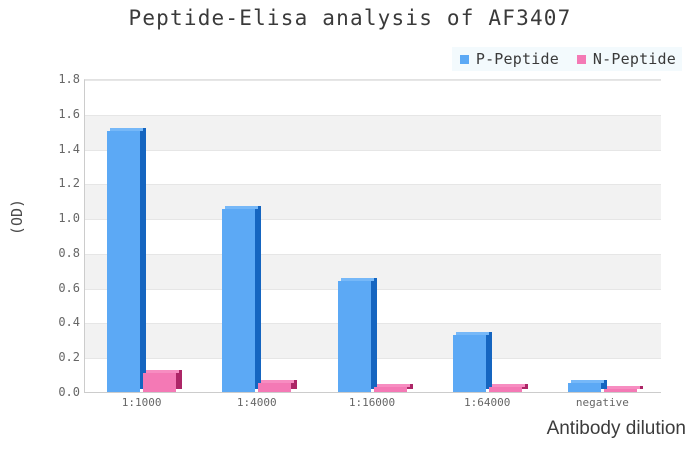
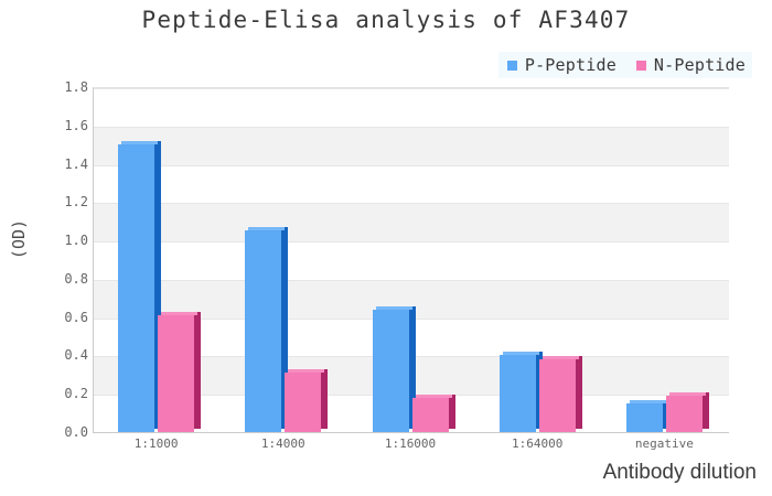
N-Peptide/1:1000: 0.11 -> 0.61
N-Peptide/1:4000: 0.05 -> 0.31
N-Peptide/1:16000: 0.03 -> 0.18
P-Peptide/1:64000: 0.33 -> 0.40
N-Peptide/1:64000: 0.03 -> 0.38
P-Peptide/negative: 0.05 -> 0.15
N-Peptide/negative: 0.02 -> 0.19
